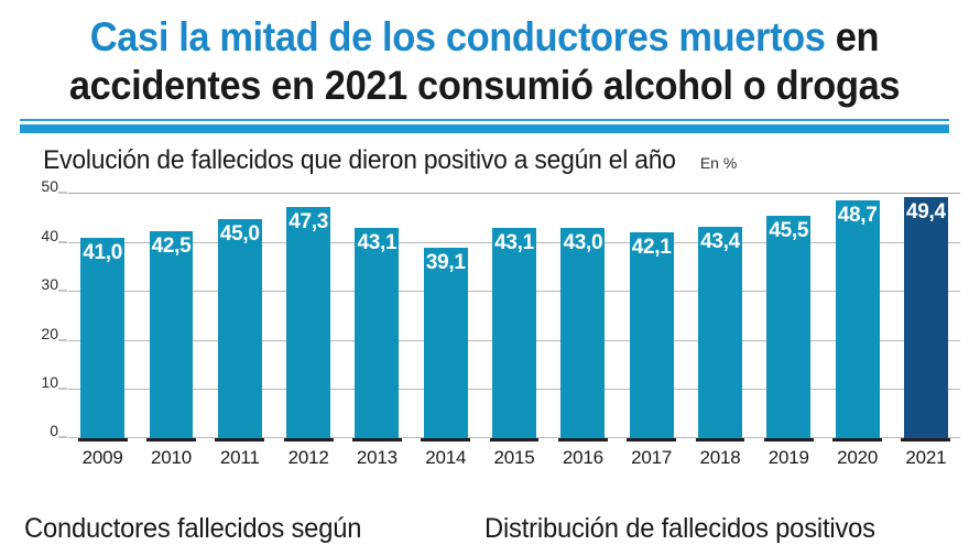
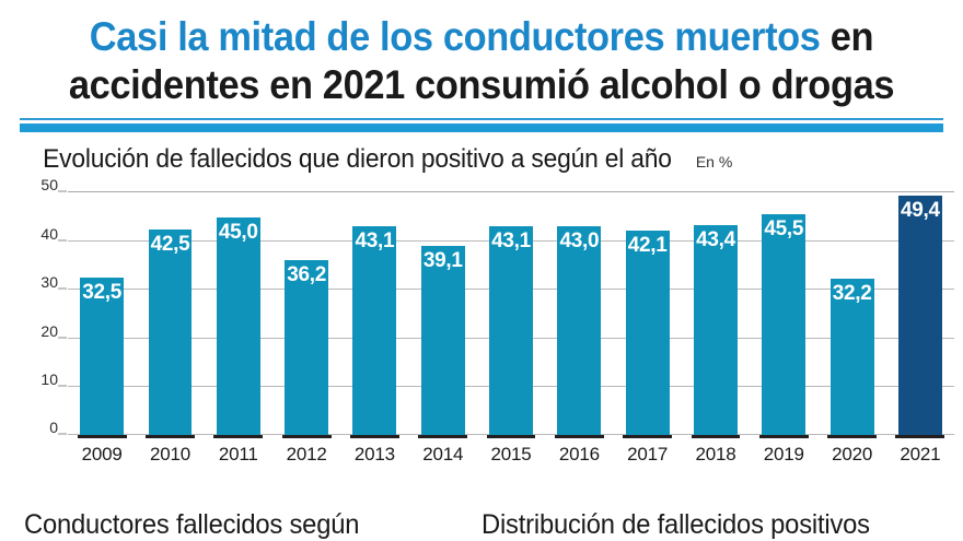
2009: 41,0 -> 32,5
2012: 47,3 -> 36,2
2020: 48,7 -> 32,2
